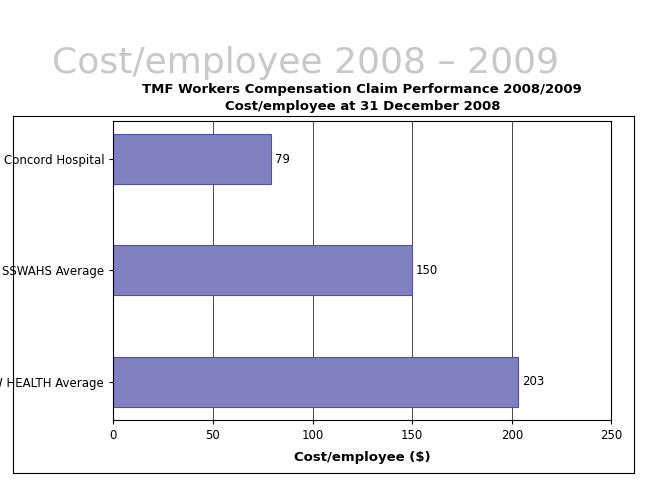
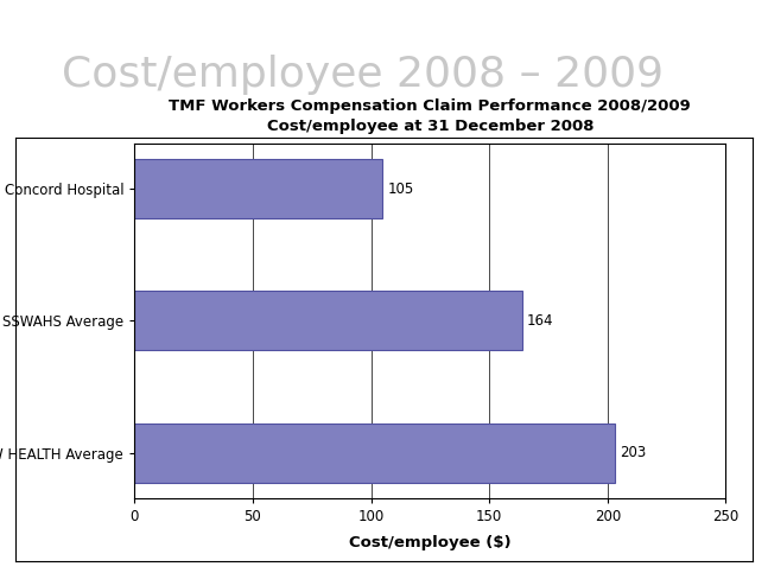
Concord Hospital: 79 -> 105
SSWAHS Average: 150 -> 164
